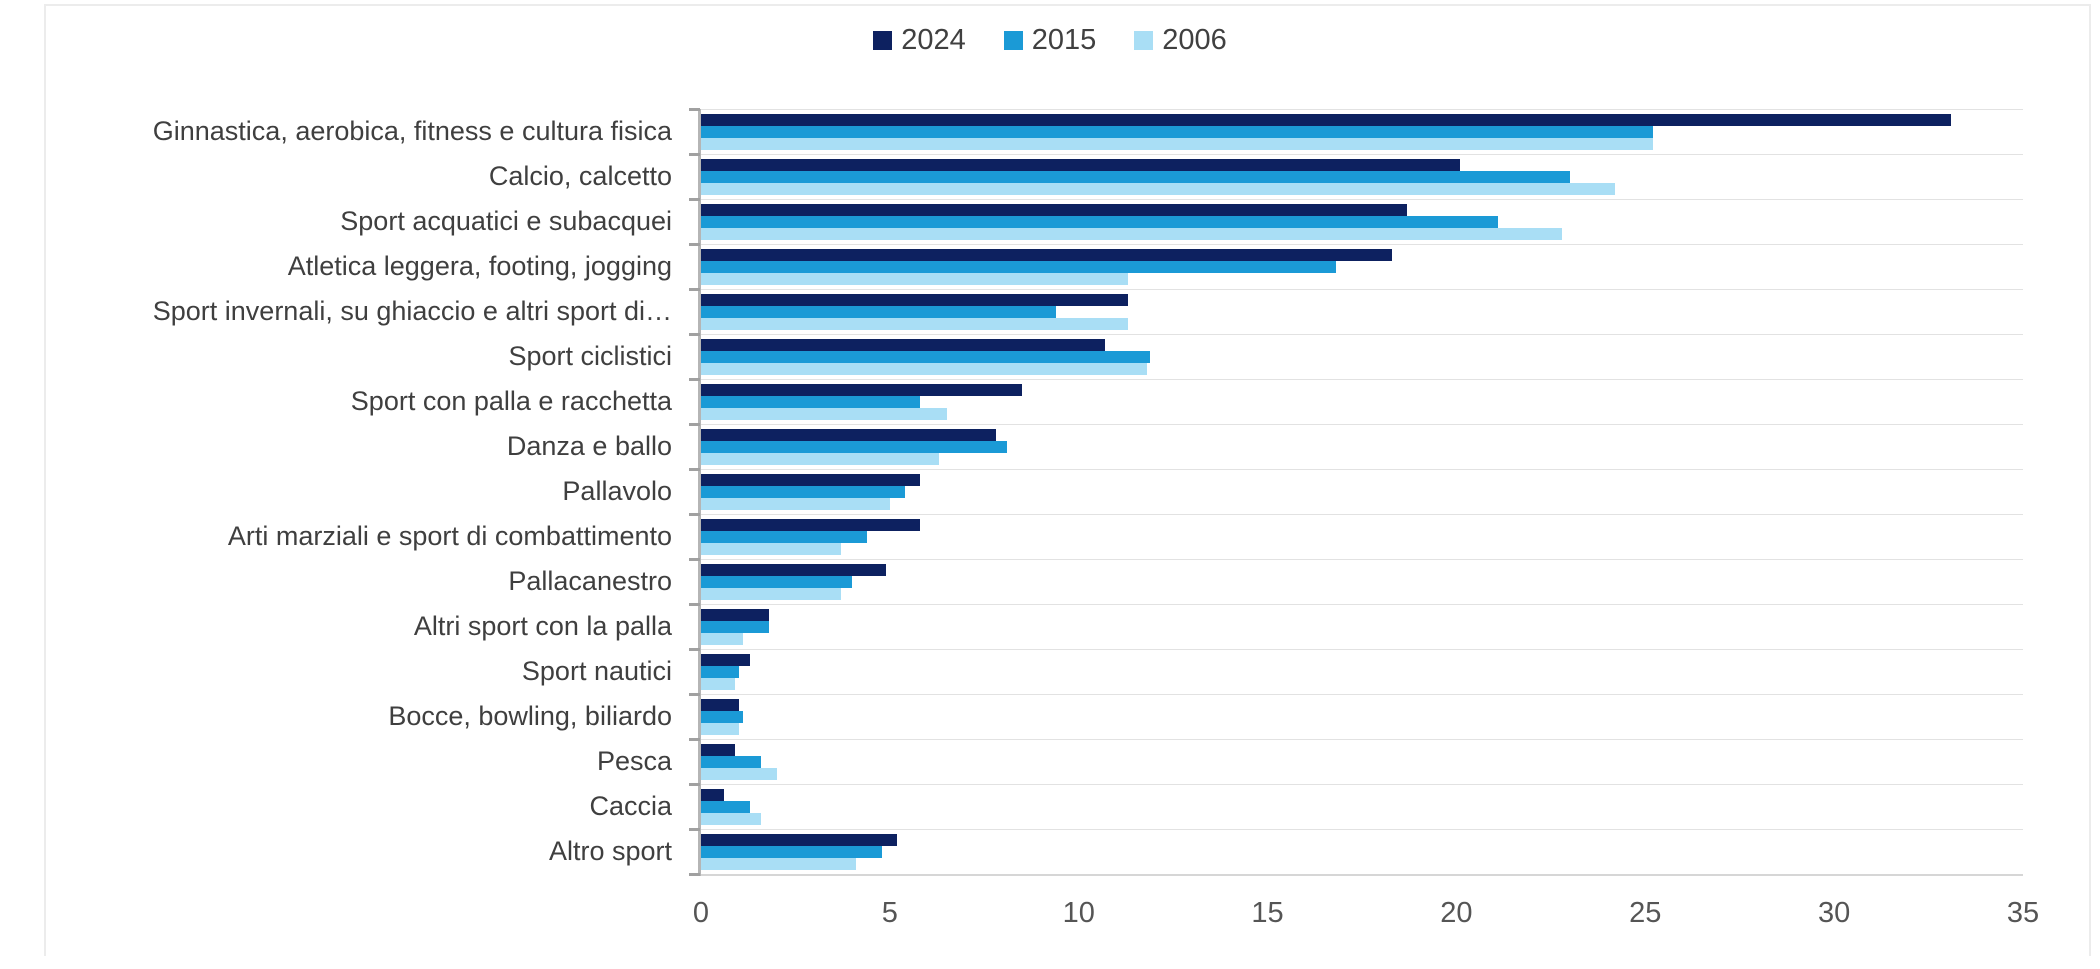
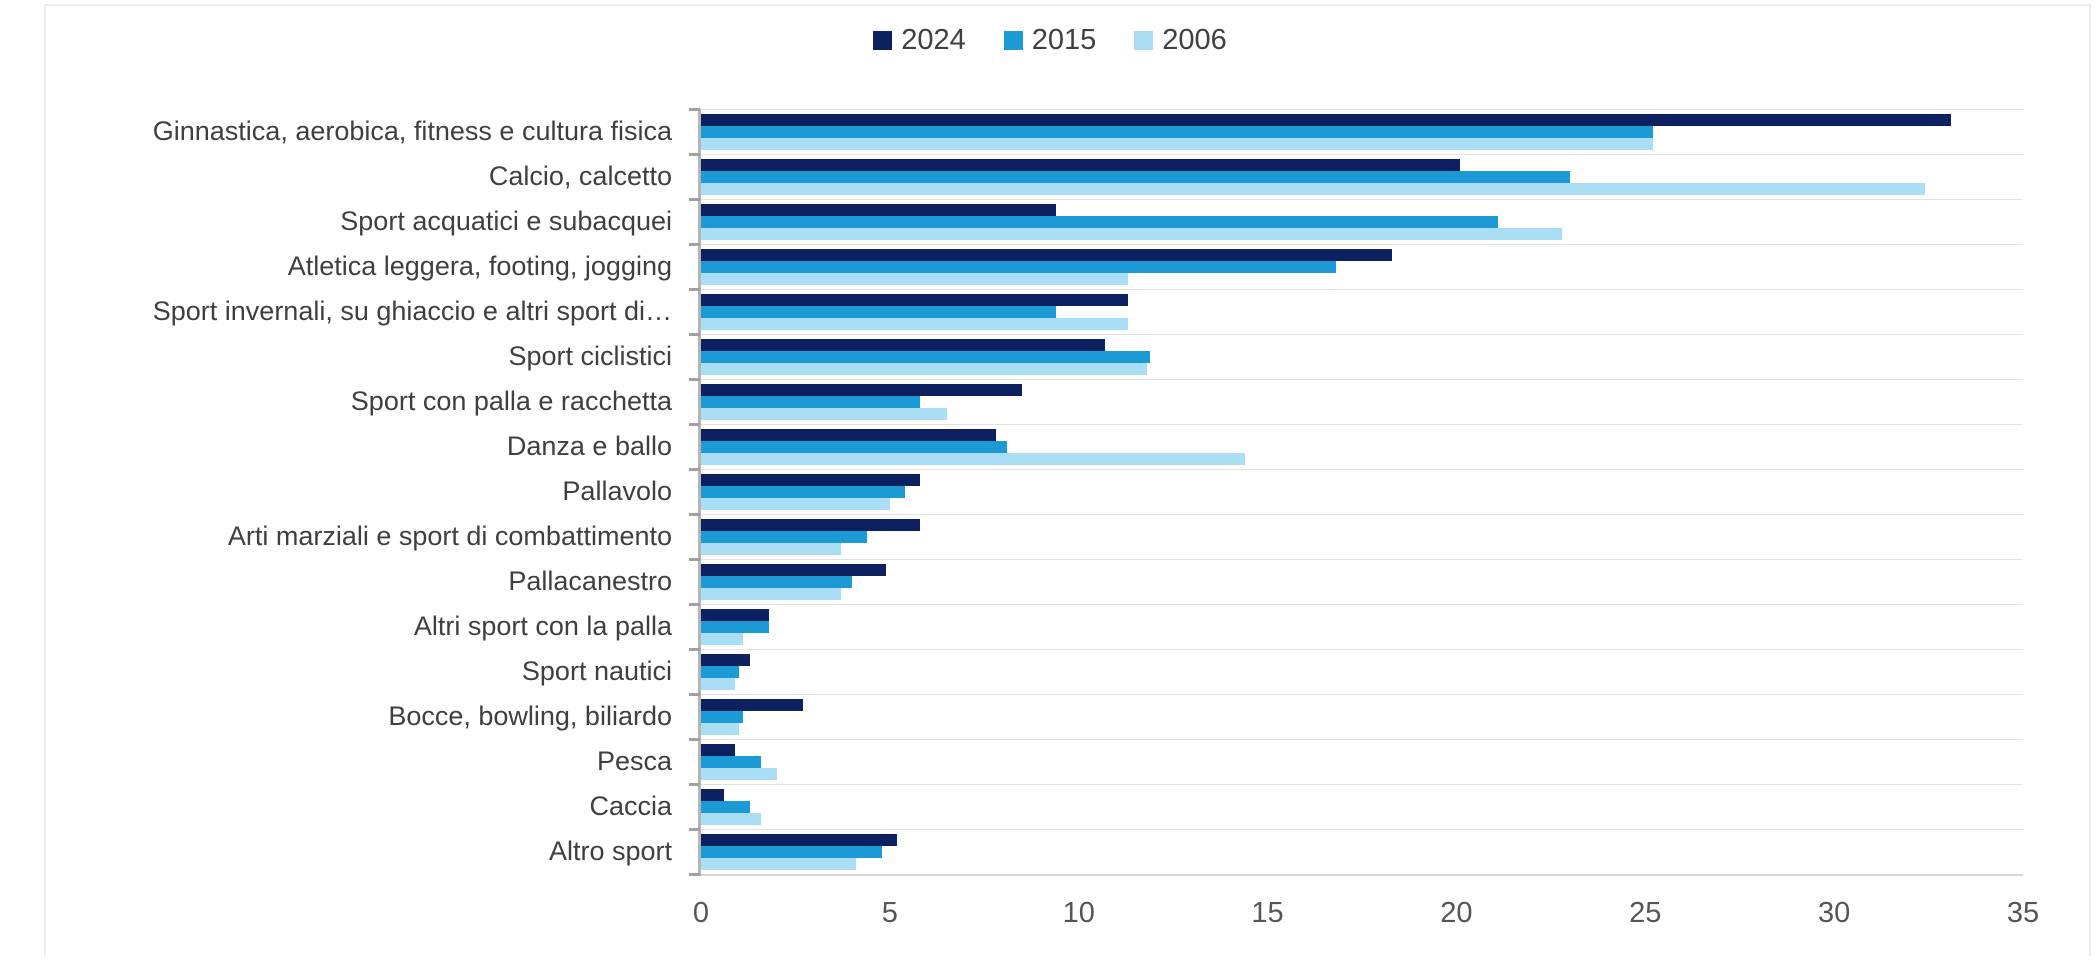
2006/Calcio, calcetto: 24.2 -> 32.4
2024/Sport acquatici e subacquei: 18.7 -> 9.4
2006/Danza e ballo: 6.3 -> 14.4
2024/Bocce, bowling, biliardo: 1.0 -> 2.7
